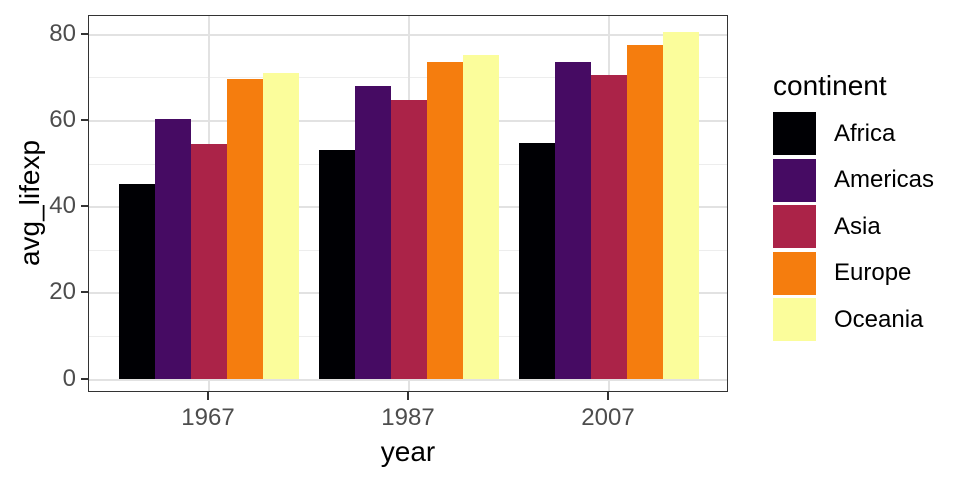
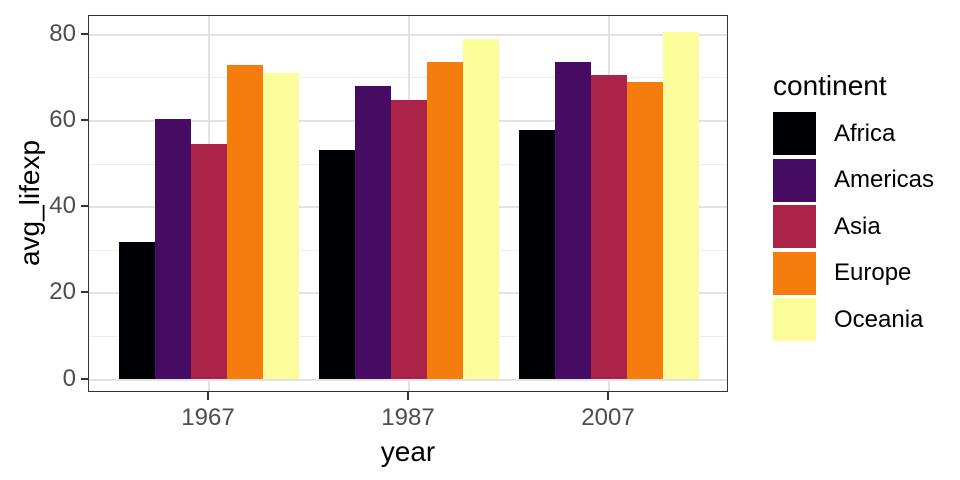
Africa/1967: 45 -> 32
Europe/1967: 70 -> 73
Oceania/1987: 75 -> 79
Africa/2007: 55 -> 58
Europe/2007: 78 -> 69
